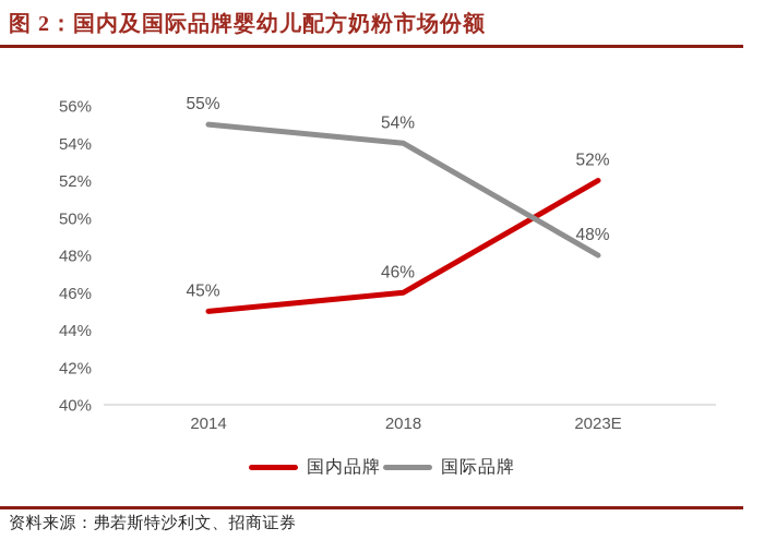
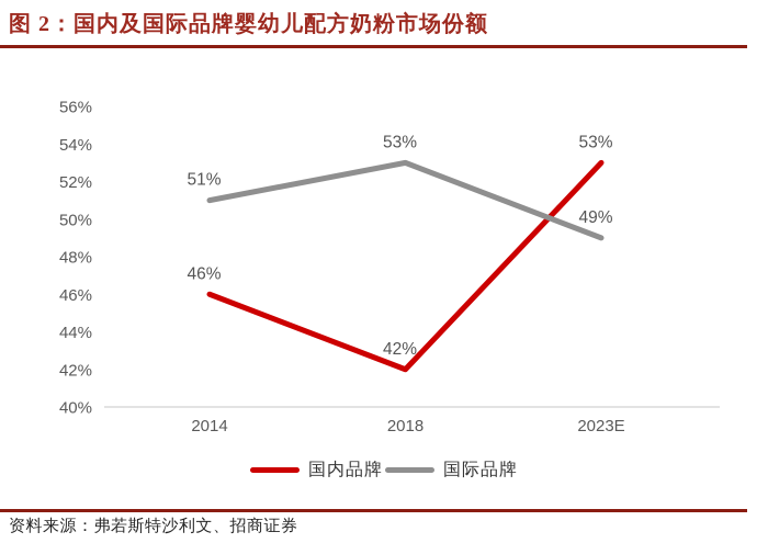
国内品牌/2014: 45% -> 46%
国际品牌/2014: 55% -> 51%
国内品牌/2018: 46% -> 42%
国际品牌/2018: 54% -> 53%
国内品牌/2023E: 52% -> 53%
国际品牌/2023E: 48% -> 49%
